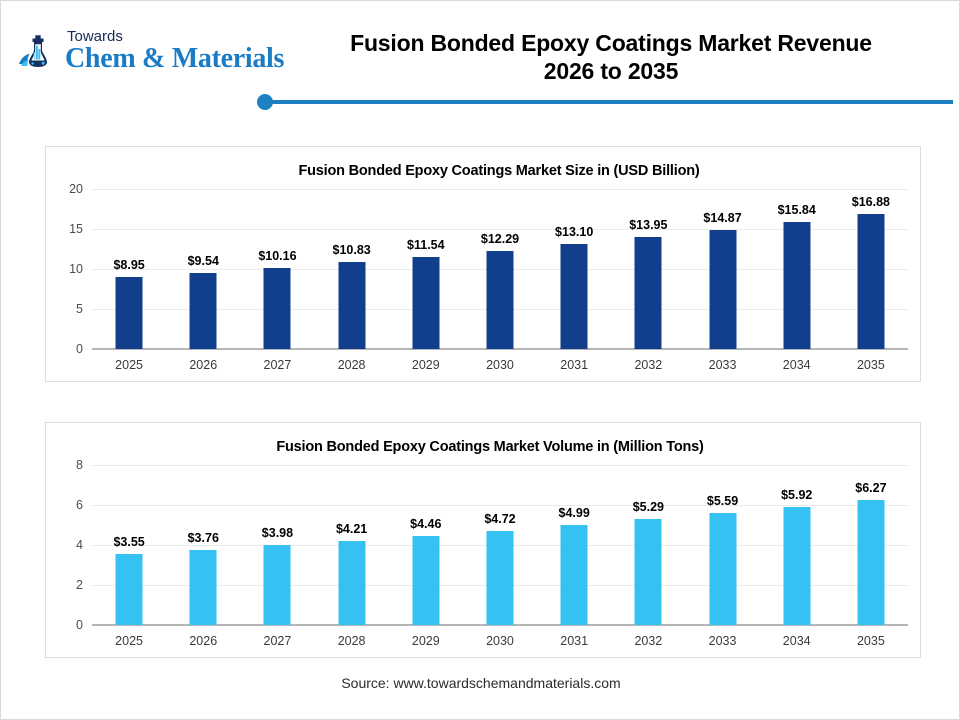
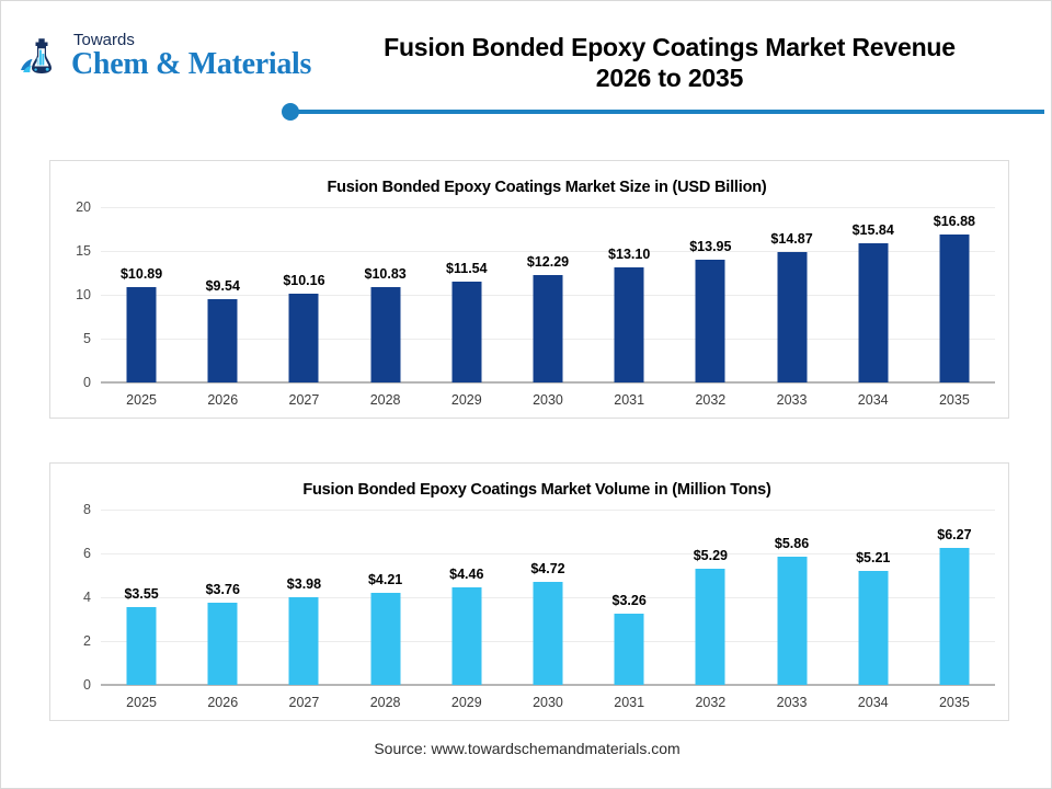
Fusion Bonded Epoxy Coatings Market Size in (USD Billion)/2025: $8.95 -> $10.89
Fusion Bonded Epoxy Coatings Market Volume in (Million Tons)/2031: $4.99 -> $3.26
Fusion Bonded Epoxy Coatings Market Volume in (Million Tons)/2033: $5.59 -> $5.86
Fusion Bonded Epoxy Coatings Market Volume in (Million Tons)/2034: $5.92 -> $5.21
